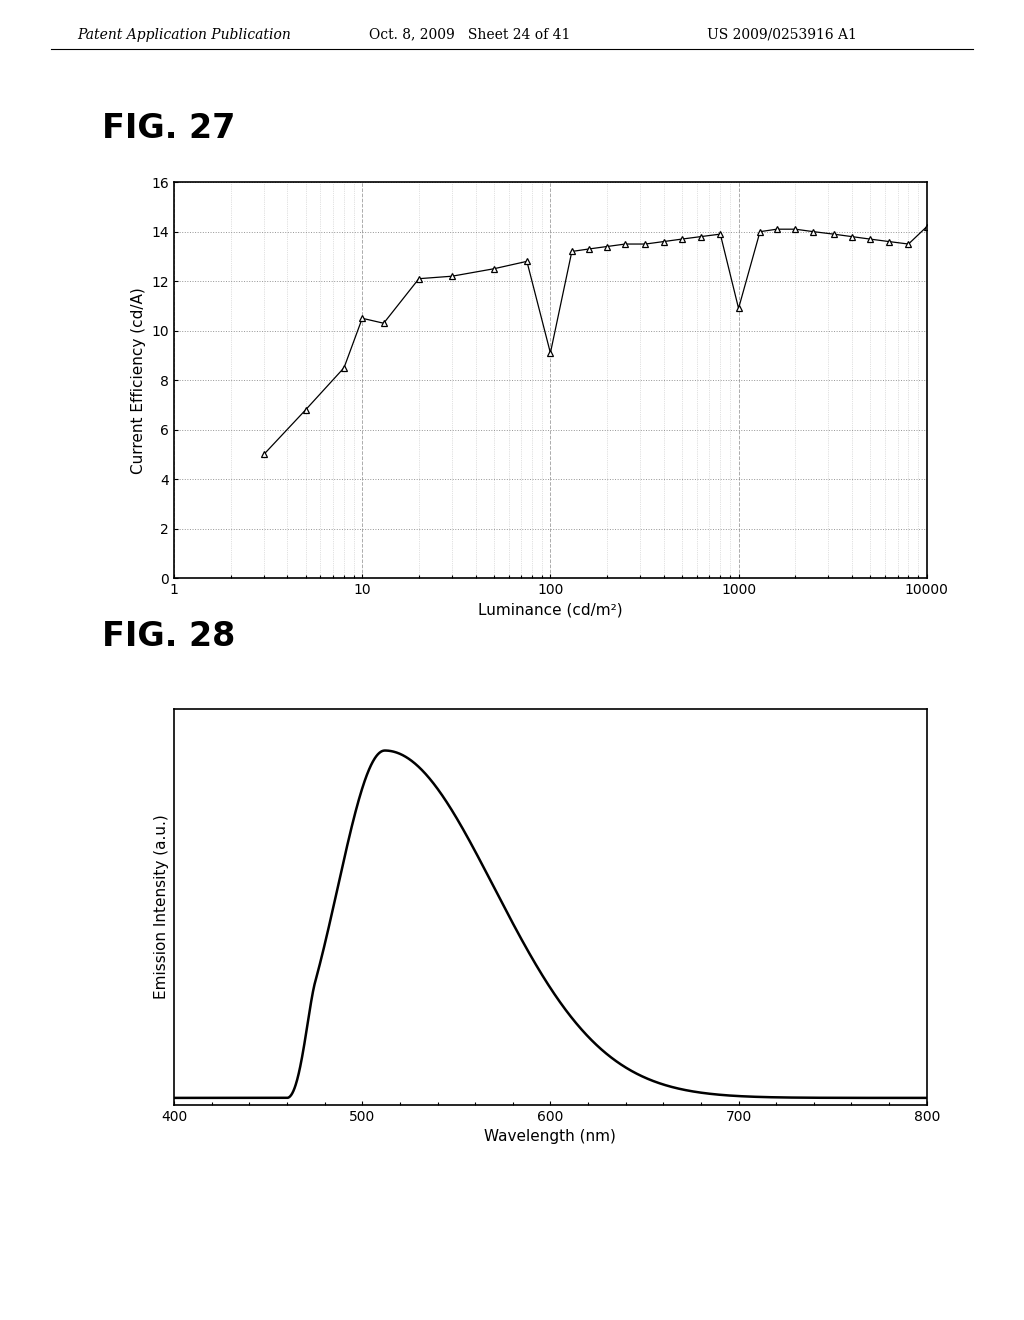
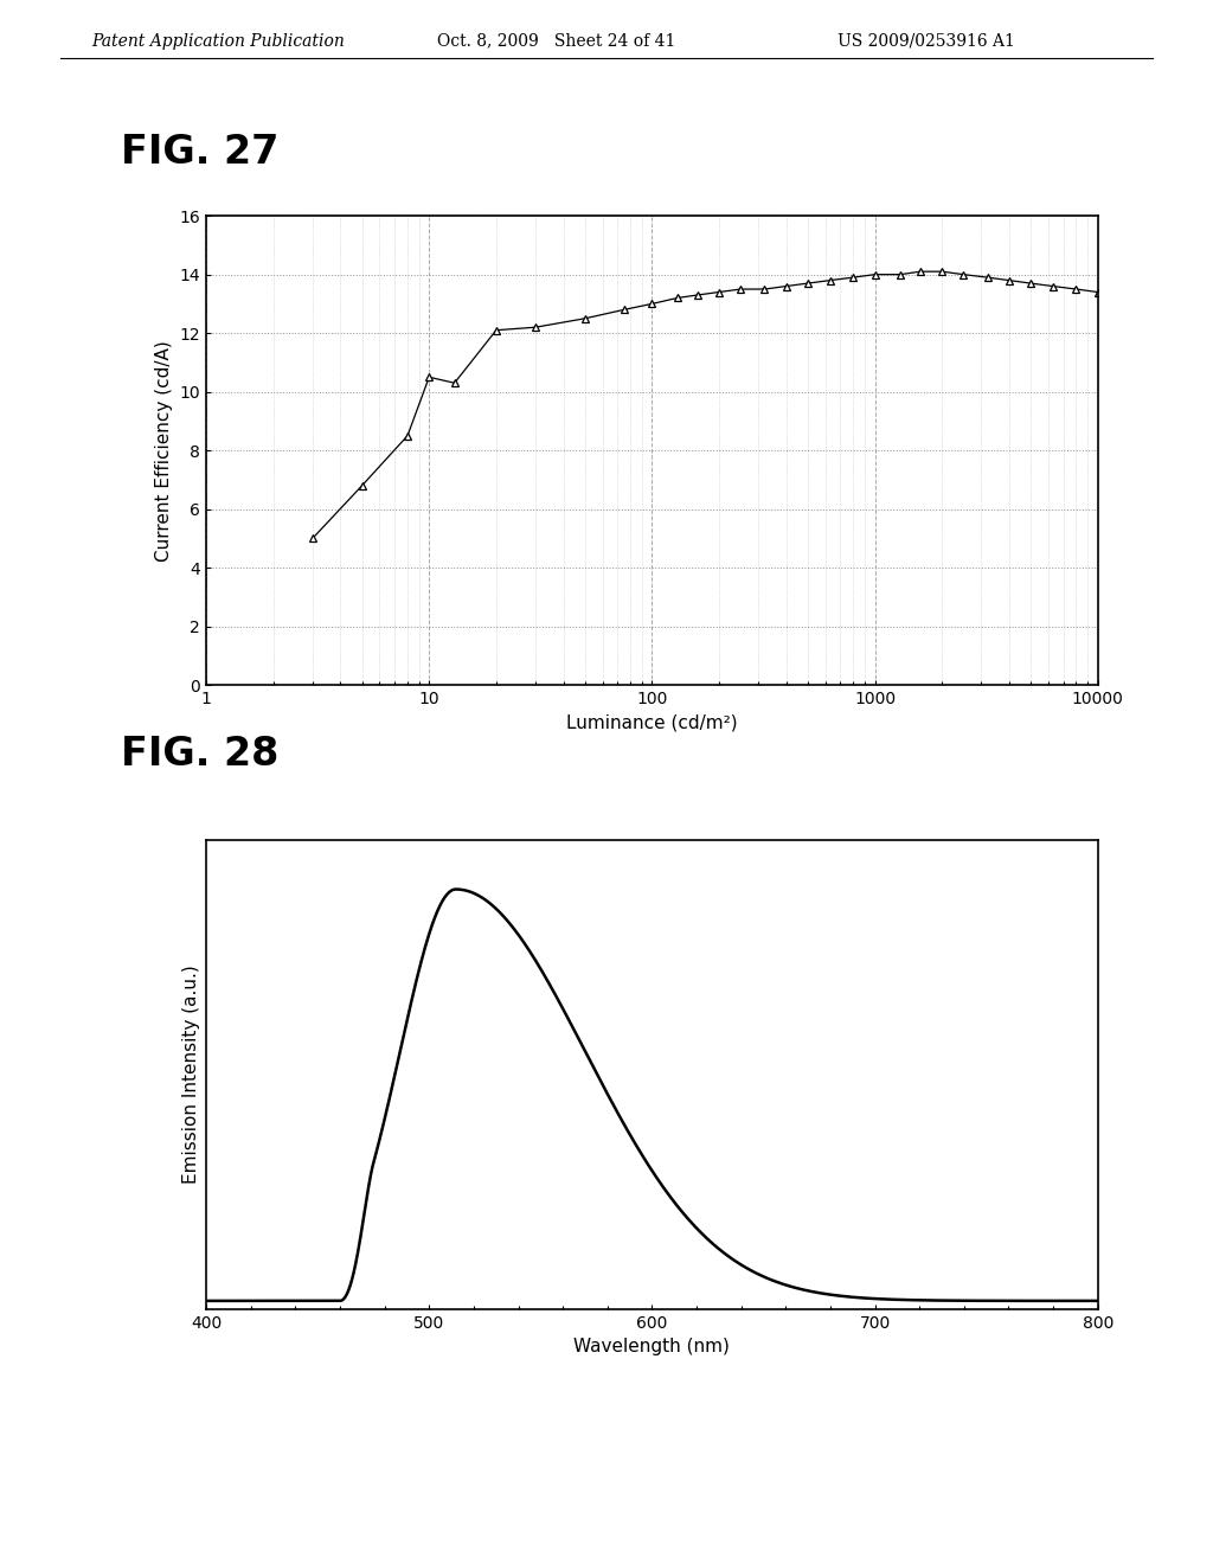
100: 9.1 -> 13.0
1000: 10.9 -> 14.0
10000: 14.2 -> 13.4
